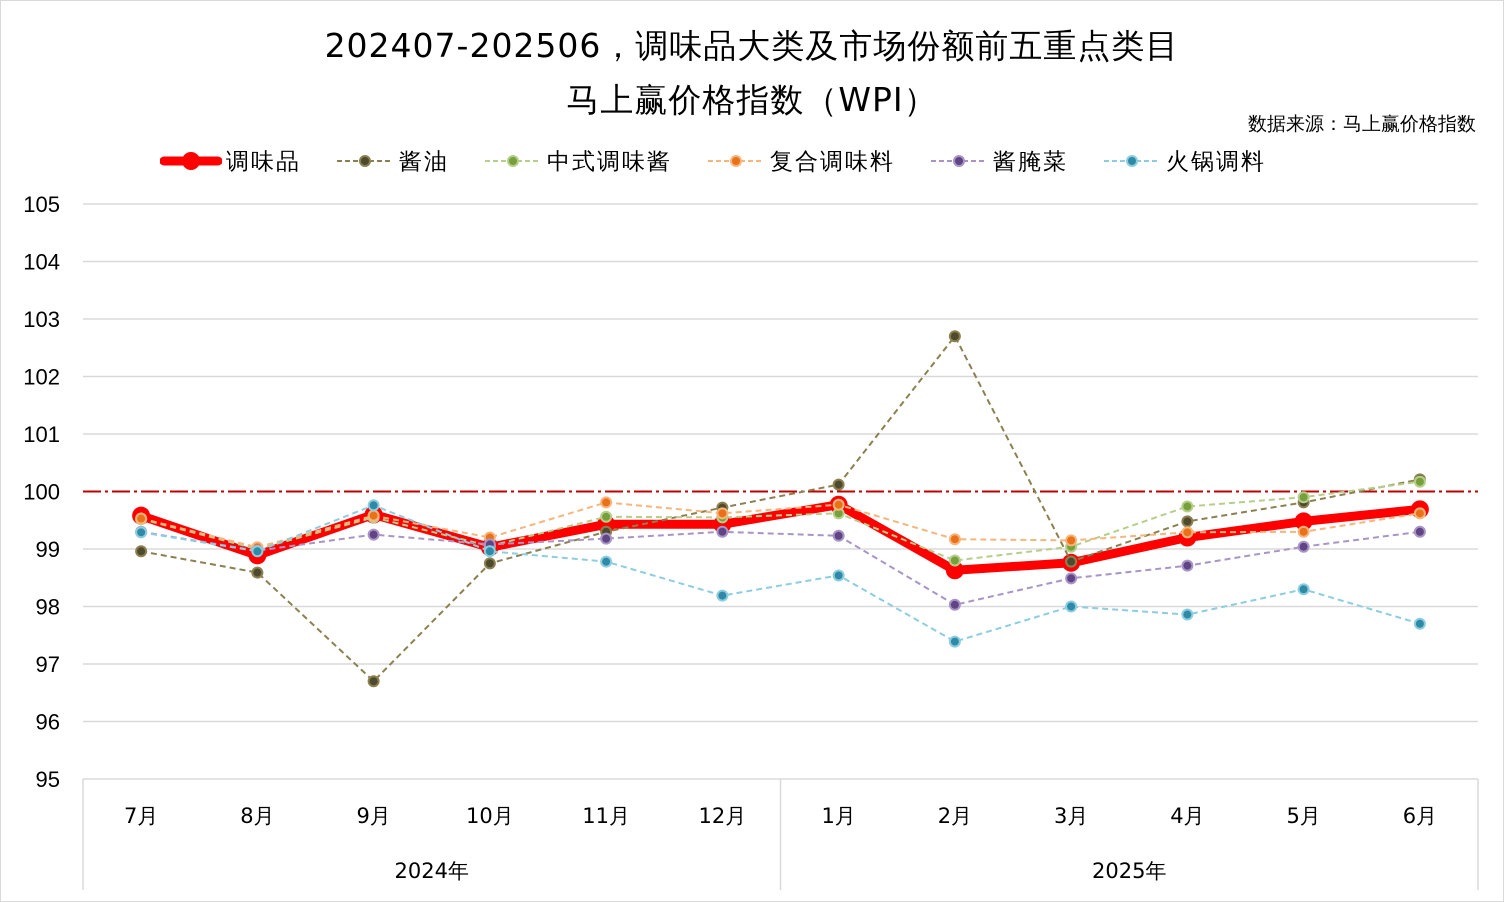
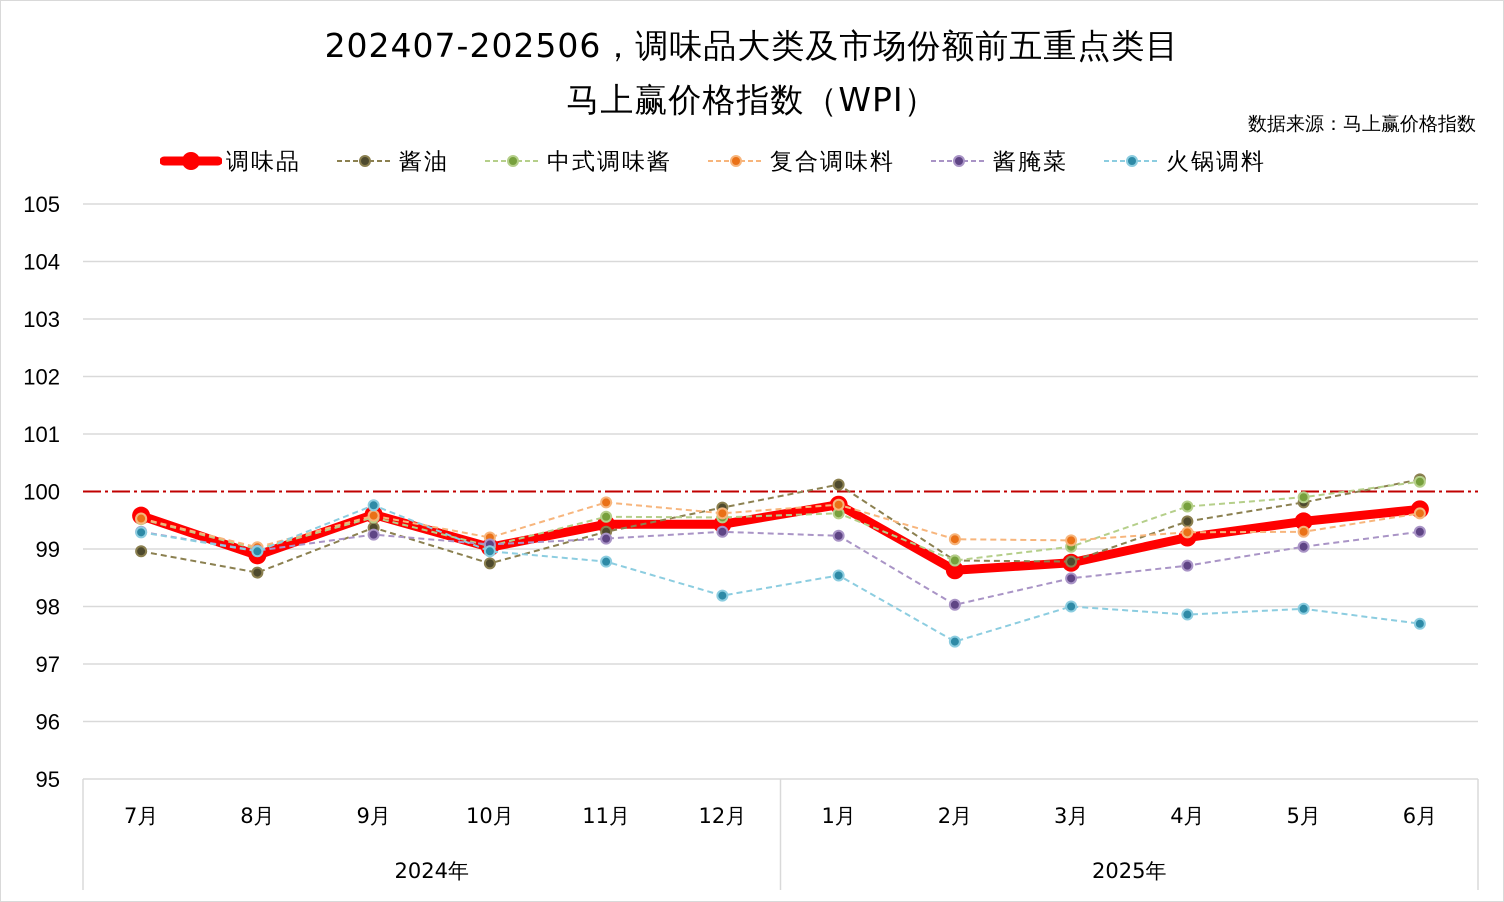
酱油/9月: 96.7 -> 99.4
酱油/2月: 102.7 -> 98.8
火锅调料/5月: 98.3 -> 98.0
